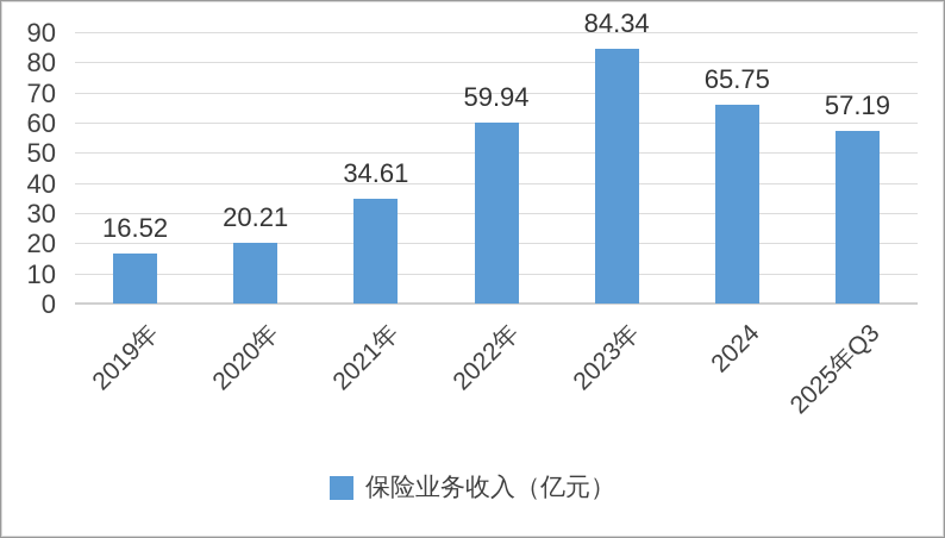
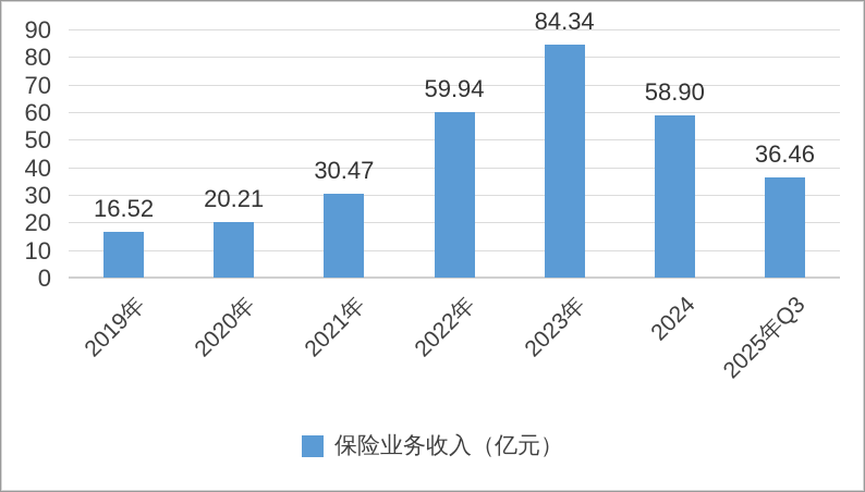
2021年: 34.61 -> 30.47
2024: 65.75 -> 58.90
2025年Q3: 57.19 -> 36.46
